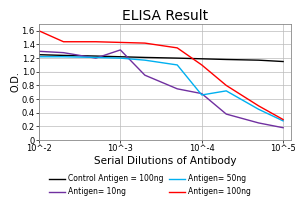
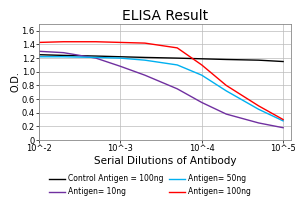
Antigen= 100ng/10^-2: 1.60 -> 1.43
Antigen= 10ng/10^-3: 1.32 -> 1.08
Antigen= 10ng/10^-4: 0.68 -> 0.55
Antigen= 50ng/10^-4: 0.66 -> 0.95
